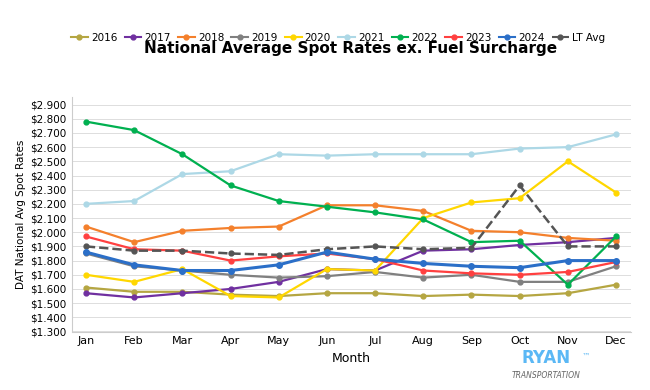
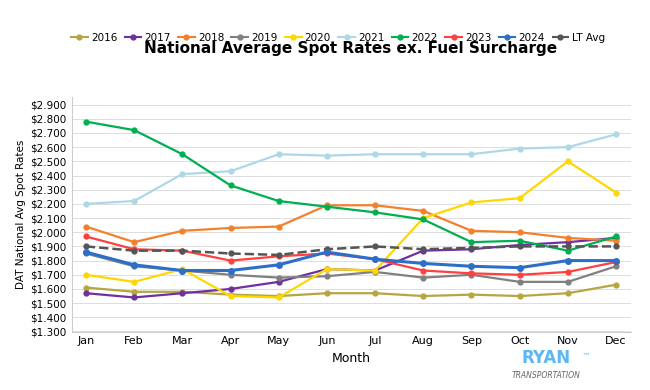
LT Avg/Oct: $2.33 -> $1.90
2022/Nov: $1.63 -> $1.87
